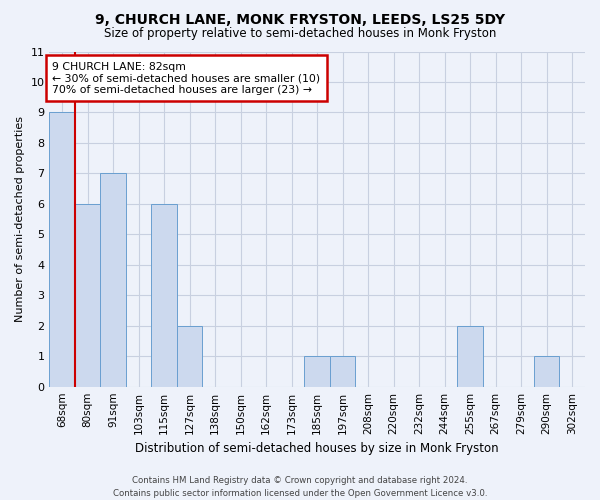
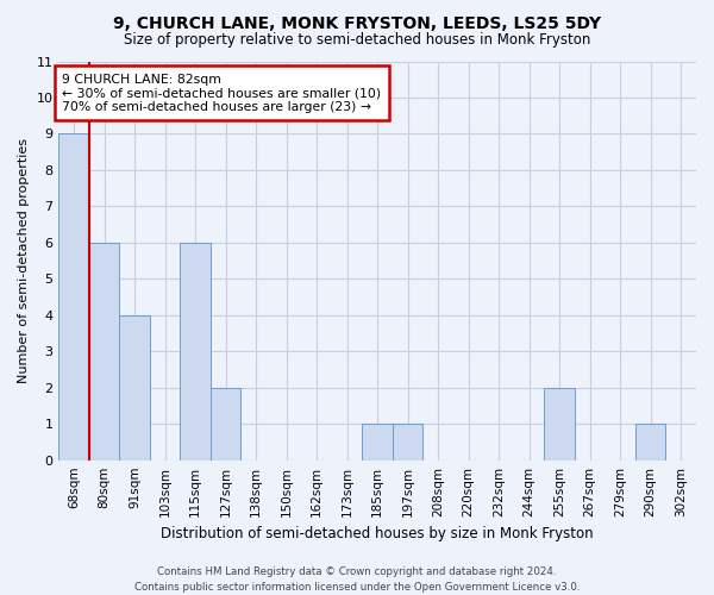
91sqm: 7 -> 4
